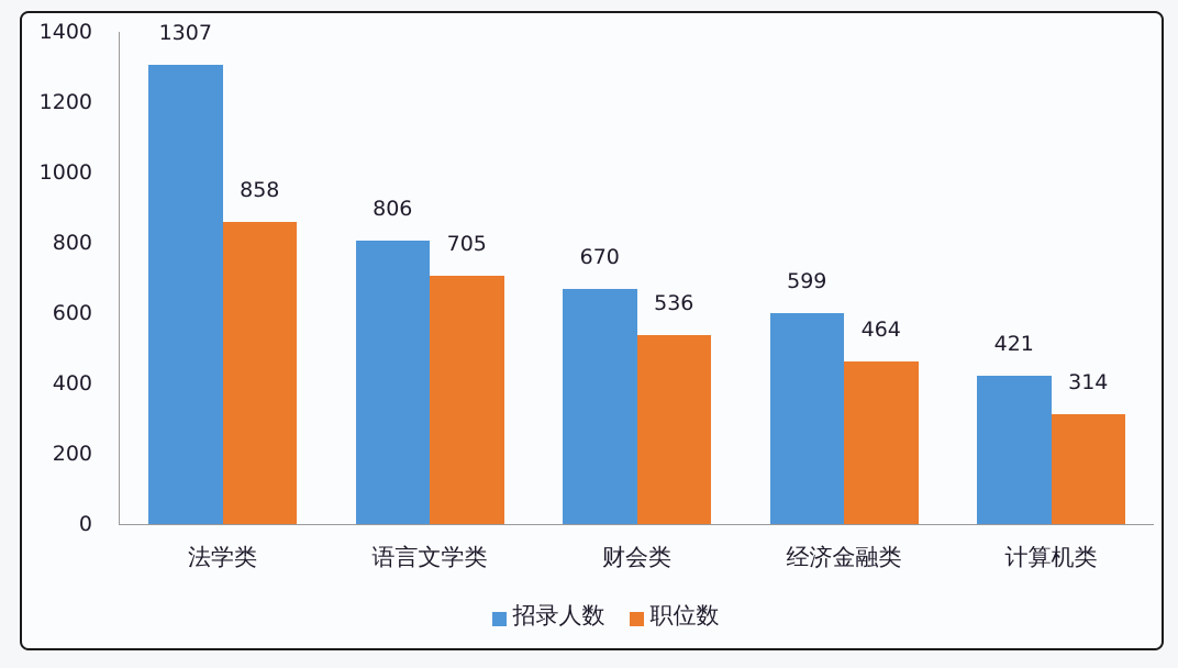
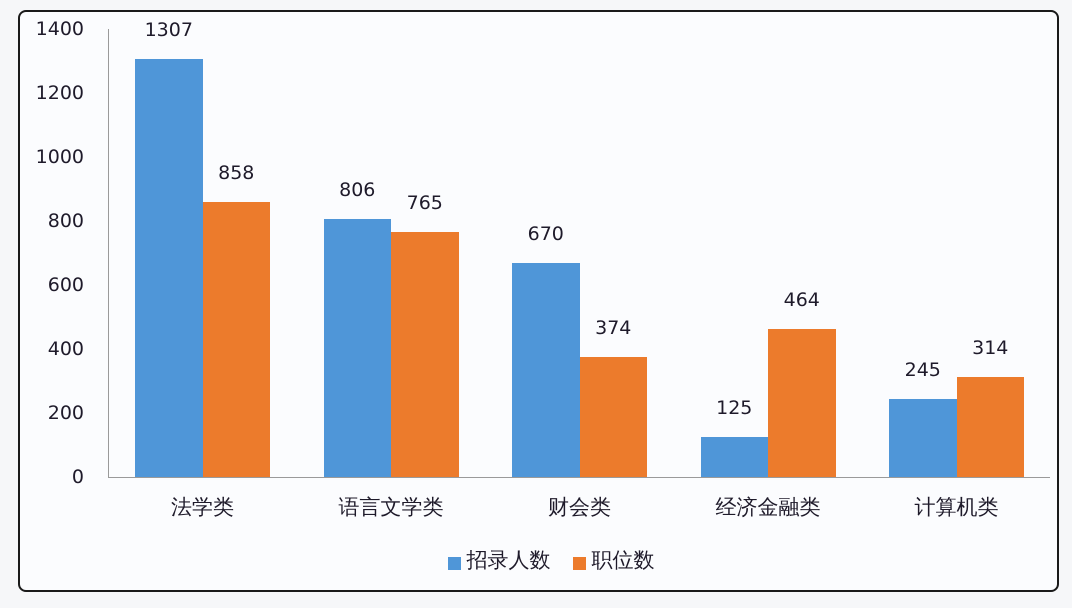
职位数/语言文学类: 705 -> 765
职位数/财会类: 536 -> 374
招录人数/经济金融类: 599 -> 125
招录人数/计算机类: 421 -> 245
